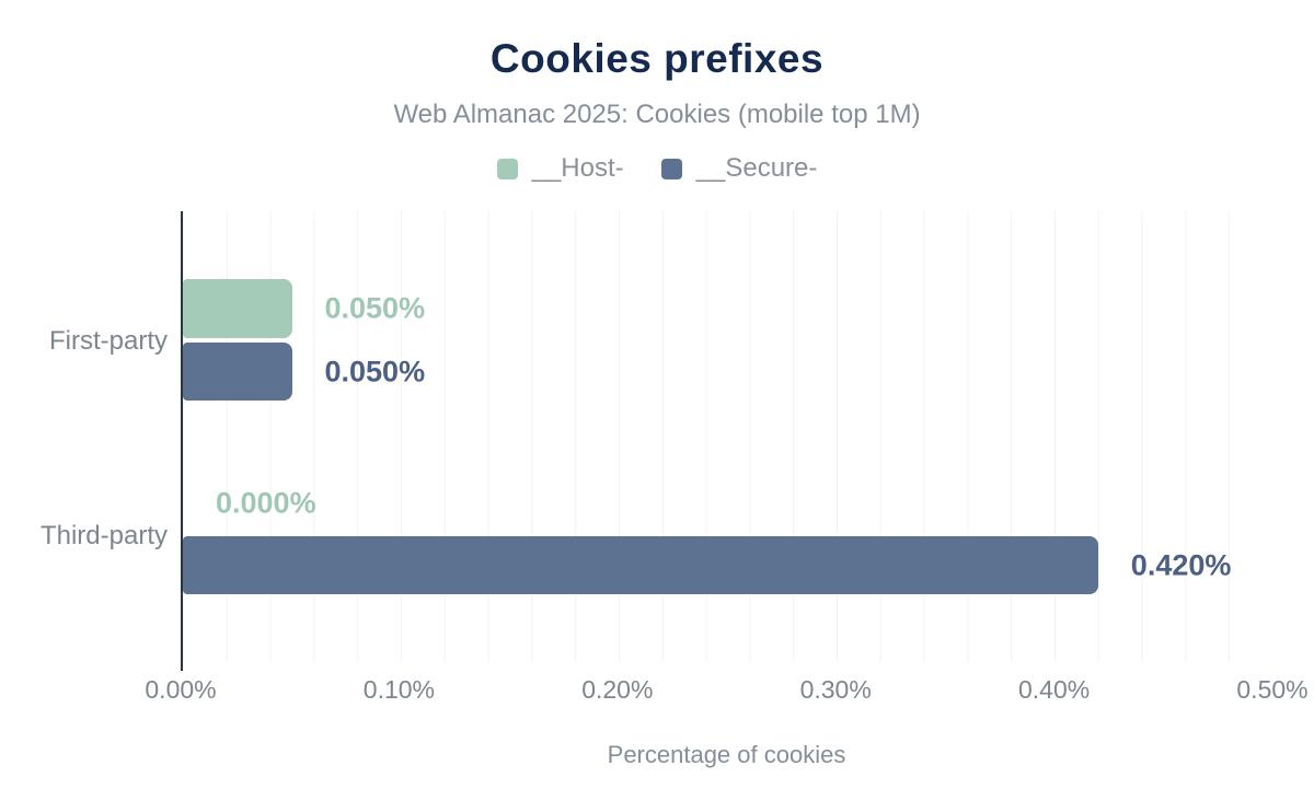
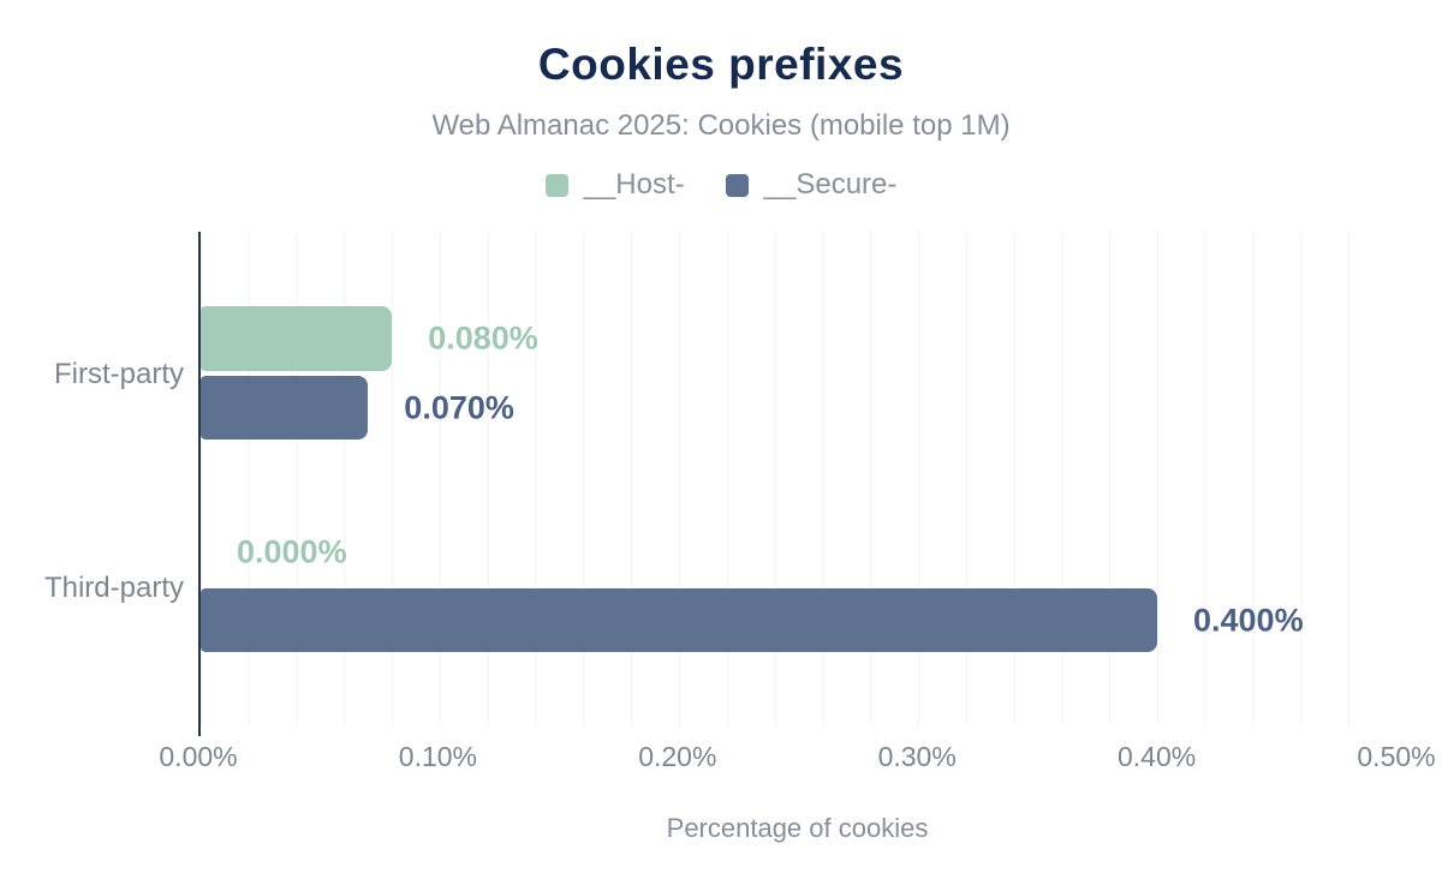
__Host-/First-party: 0.050% -> 0.080%
__Secure-/First-party: 0.050% -> 0.070%
__Secure-/Third-party: 0.420% -> 0.400%
